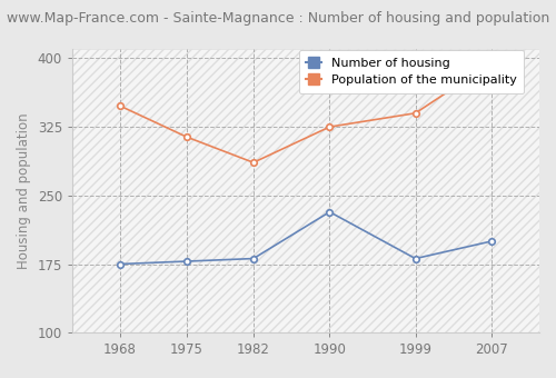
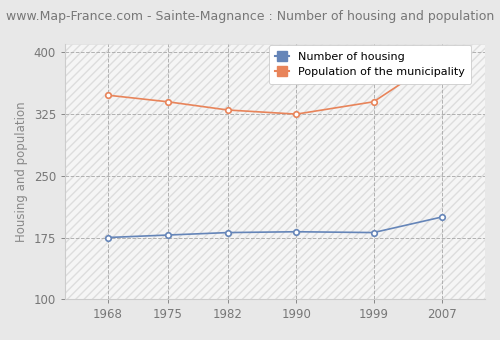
Population of the municipality/1975: 314 -> 340
Population of the municipality/1982: 286 -> 330
Number of housing/1990: 232 -> 182
